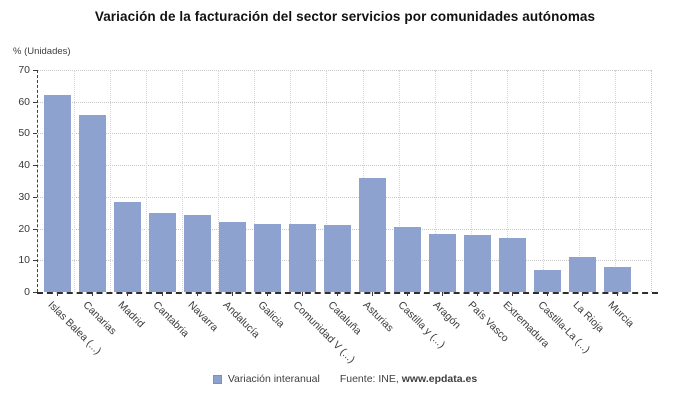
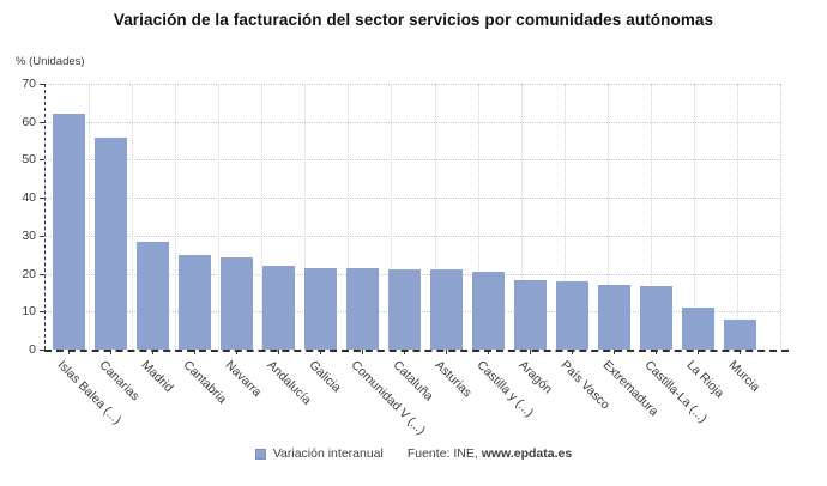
Asturias: 36 -> 21
Castilla-La (...): 7 -> 17
